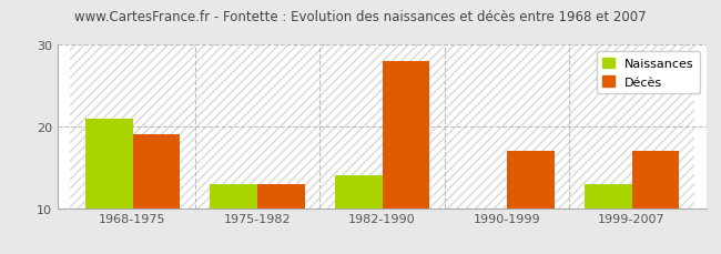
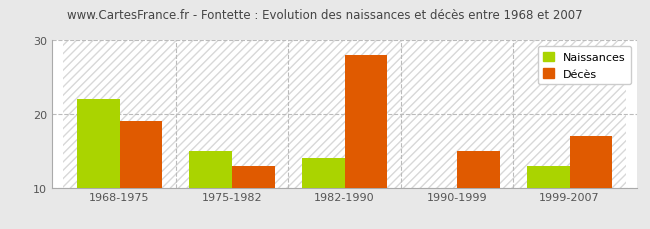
Naissances/1968-1975: 21 -> 22
Naissances/1975-1982: 13 -> 15
Décès/1990-1999: 17 -> 15
